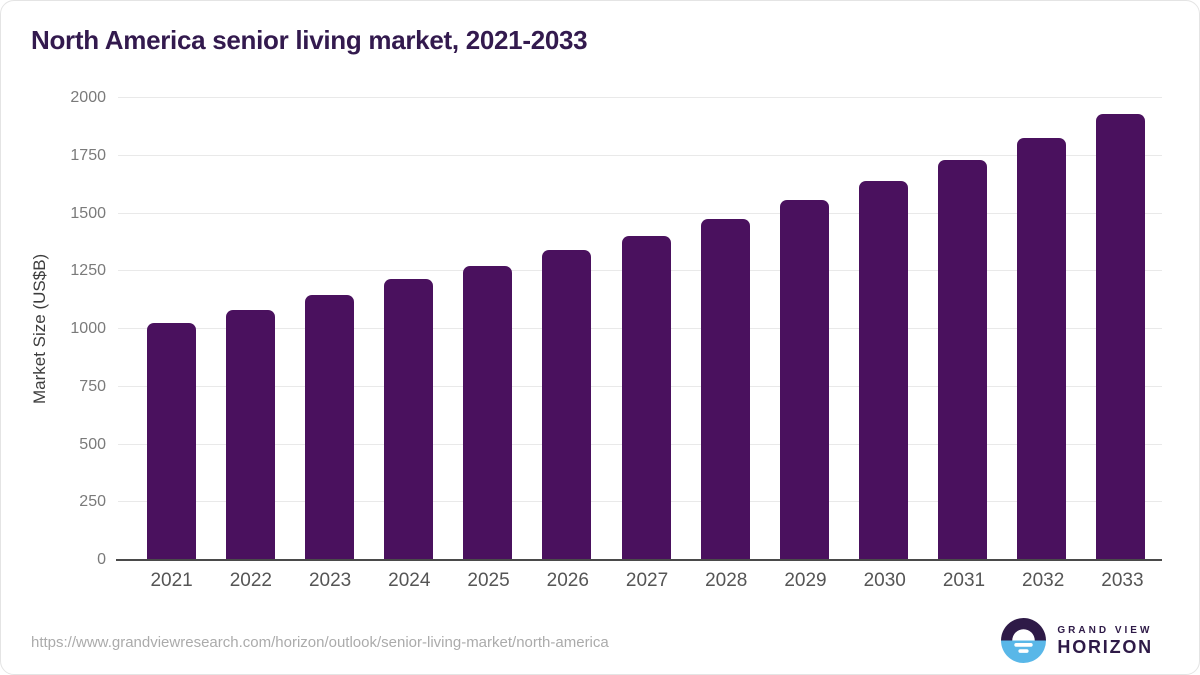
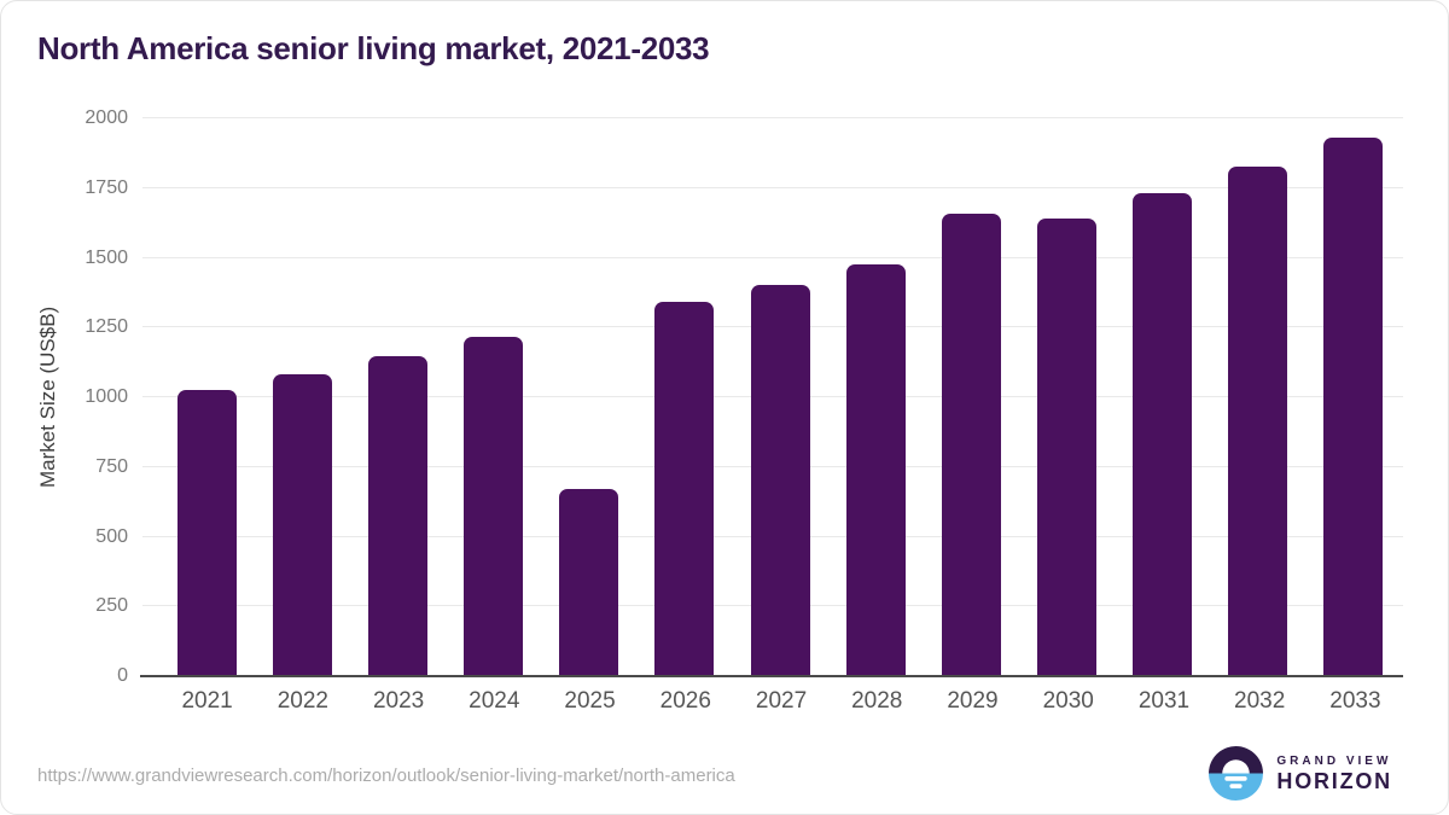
2025: 1270 -> 670
2029: 1560 -> 1660
